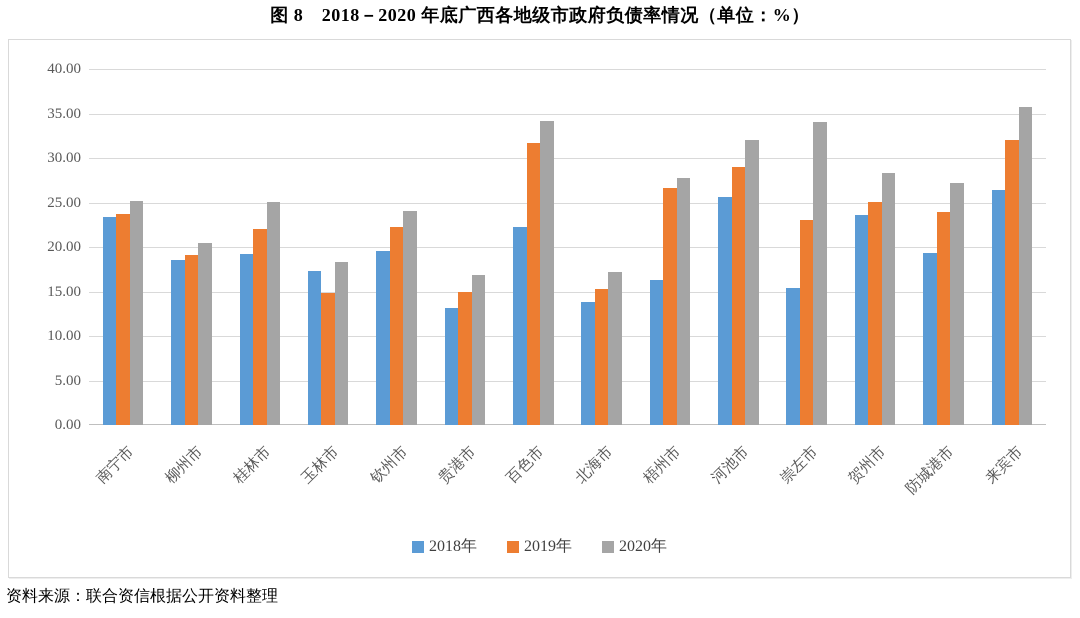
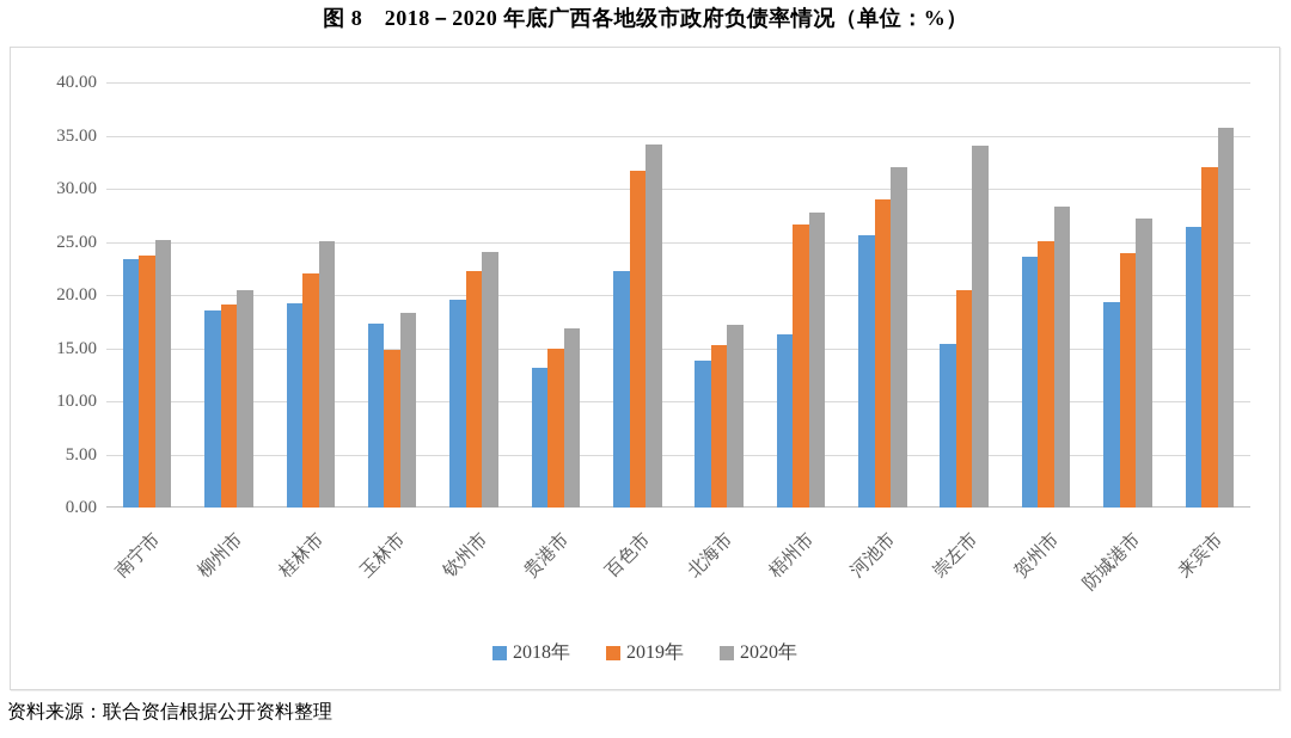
2019年/崇左市: 23 -> 20
